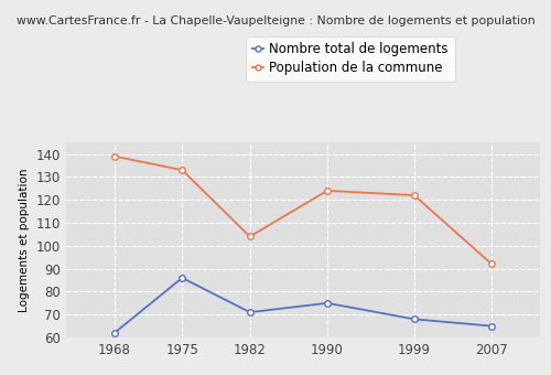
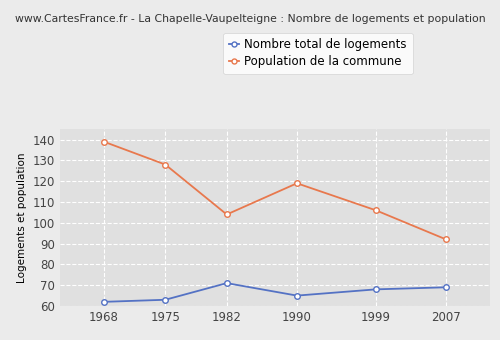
Nombre total de logements/1975: 86 -> 63
Population de la commune/1975: 133 -> 128
Nombre total de logements/1990: 75 -> 65
Population de la commune/1990: 124 -> 119
Population de la commune/1999: 122 -> 106
Nombre total de logements/2007: 65 -> 69
